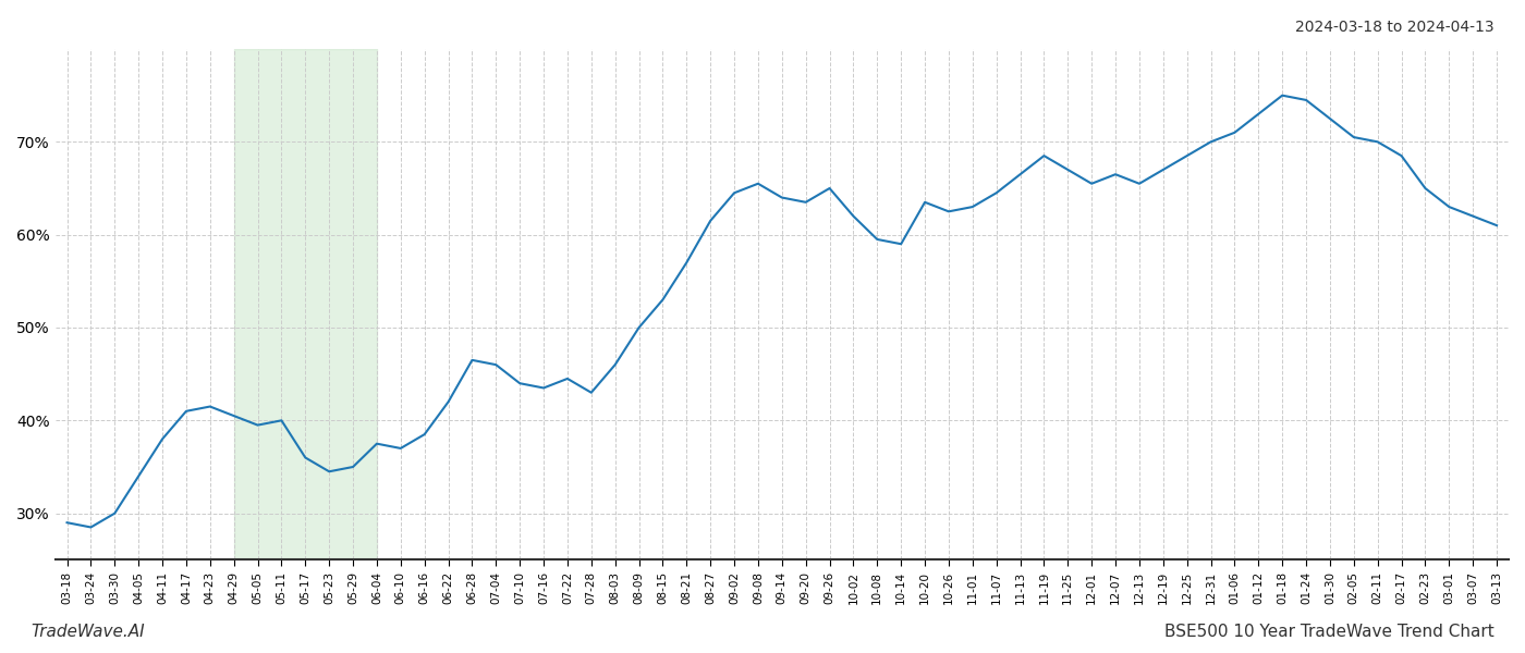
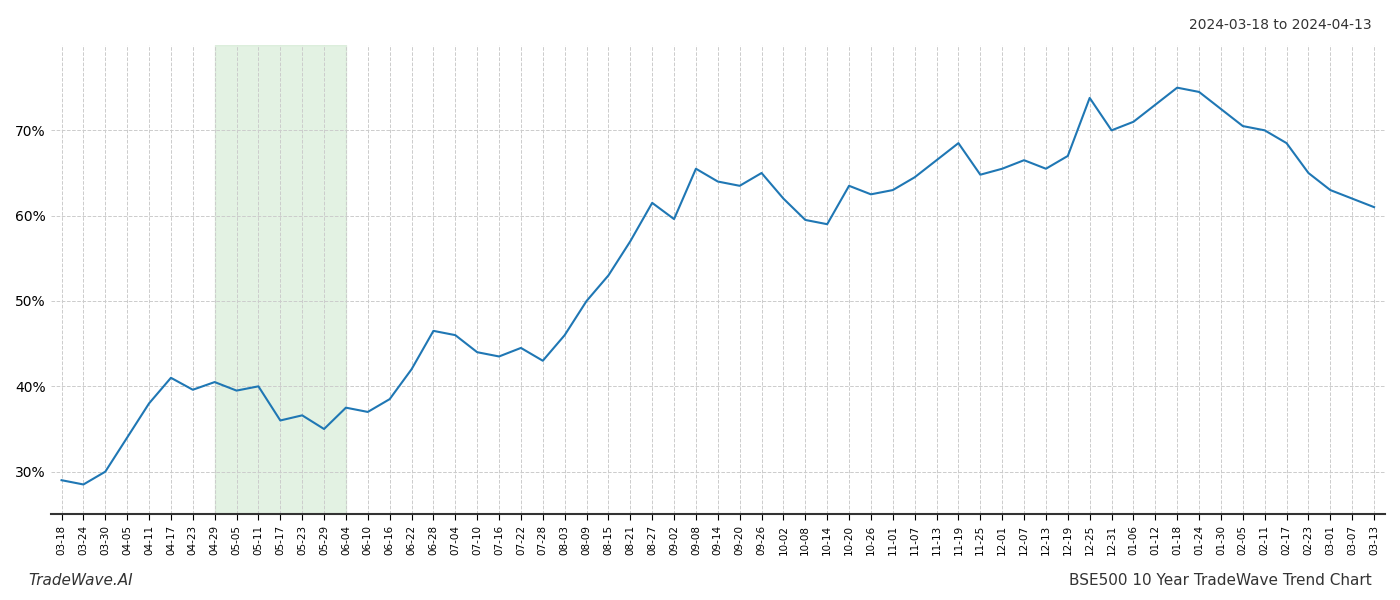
04-23: 41.5% -> 39.6%
05-23: 34.5% -> 36.6%
09-02: 64.5% -> 59.6%
11-25: 67.0% -> 64.8%
12-25: 68.5% -> 73.8%
